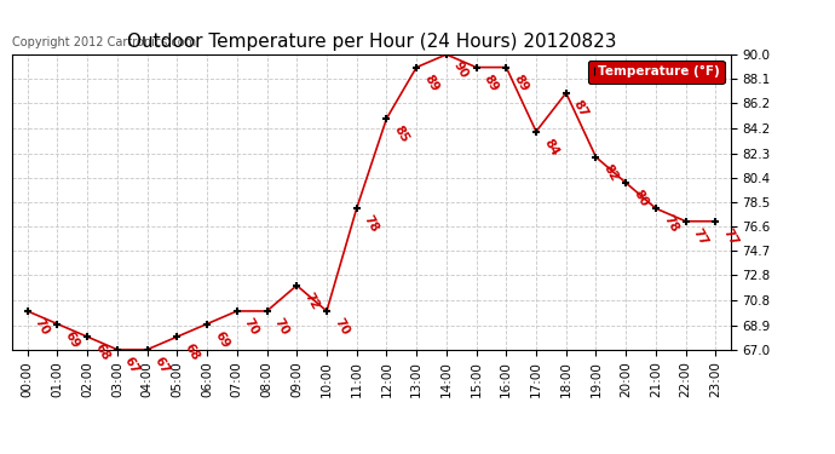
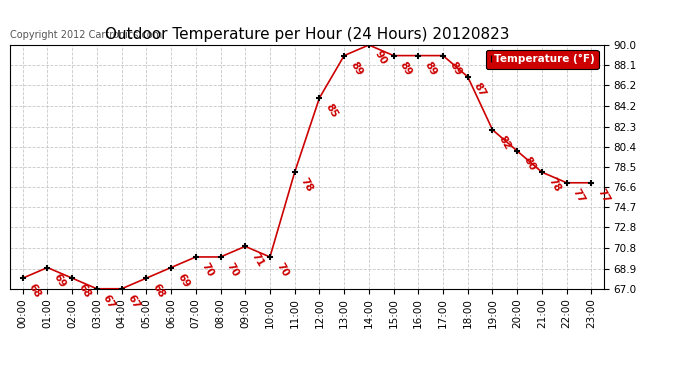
00:00: 70 -> 68
09:00: 72 -> 71
17:00: 84 -> 89
